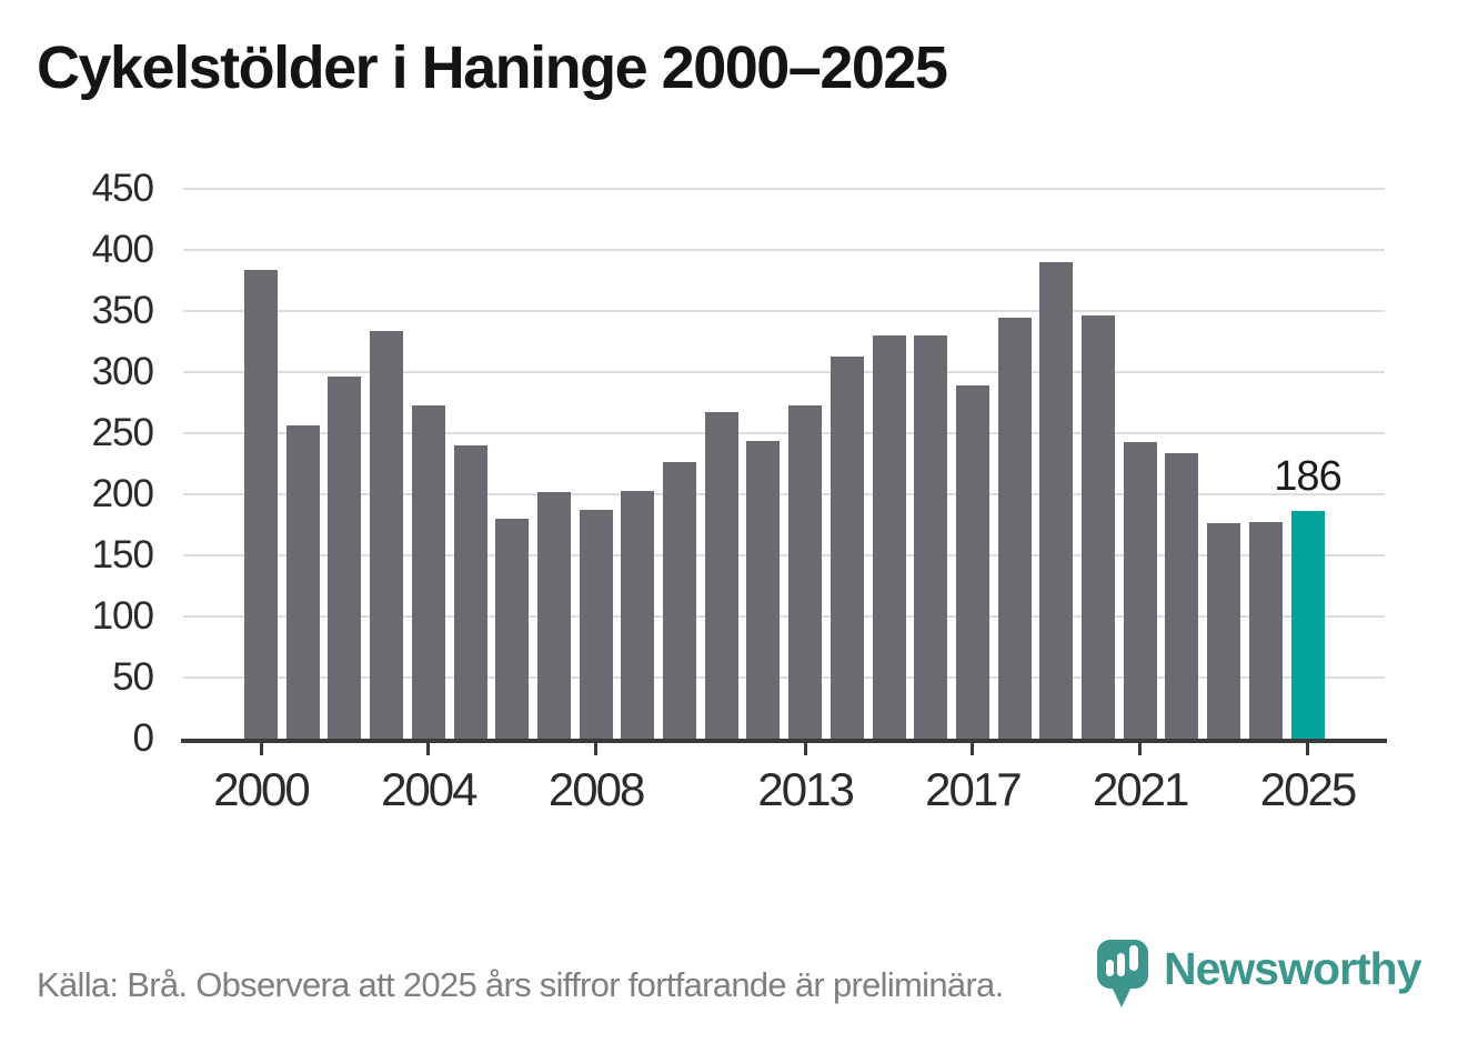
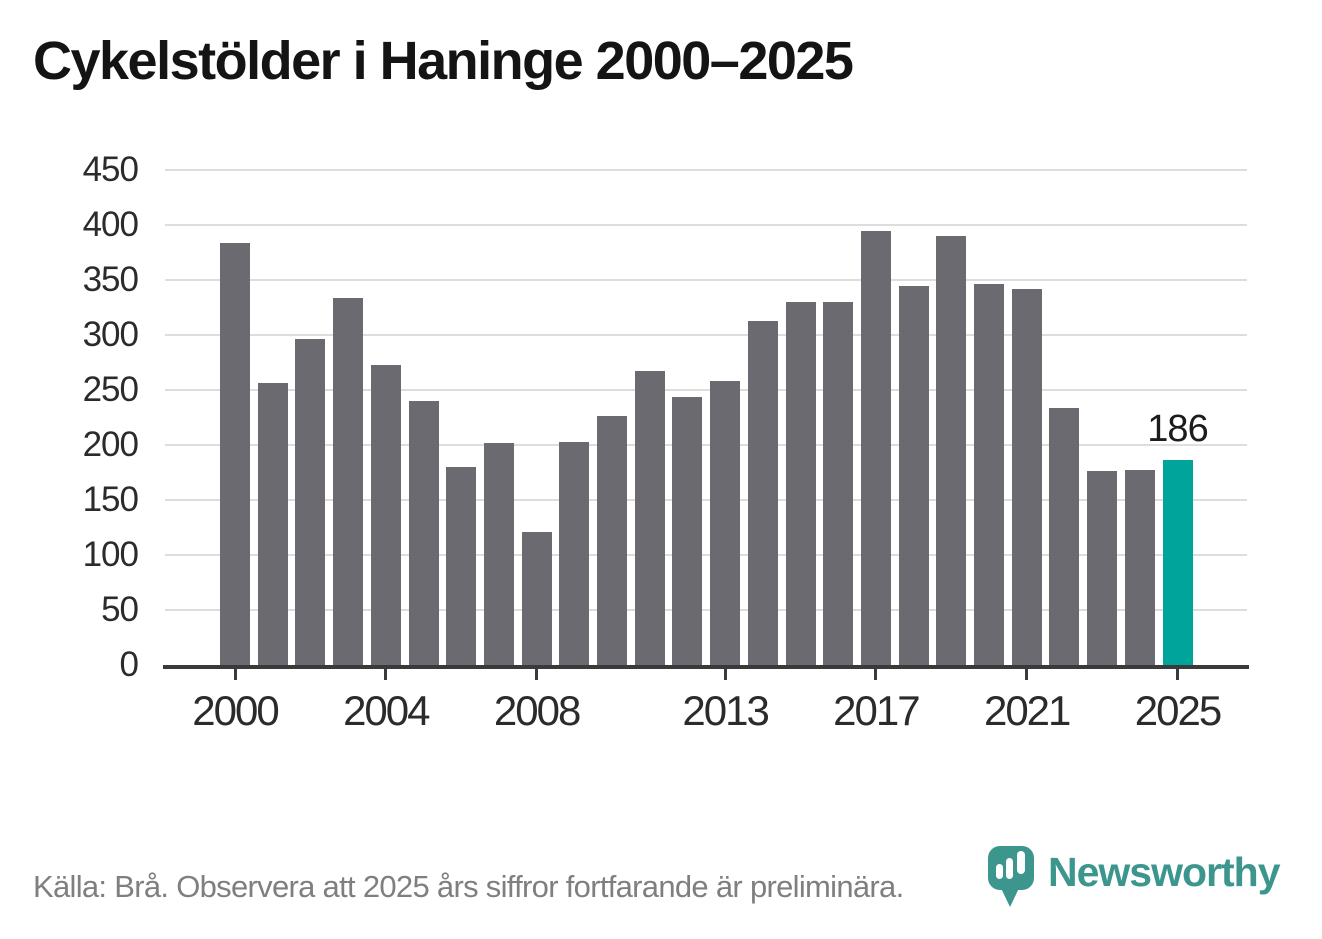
2008: 187 -> 121
2013: 273 -> 258
2017: 289 -> 395
2021: 243 -> 342
